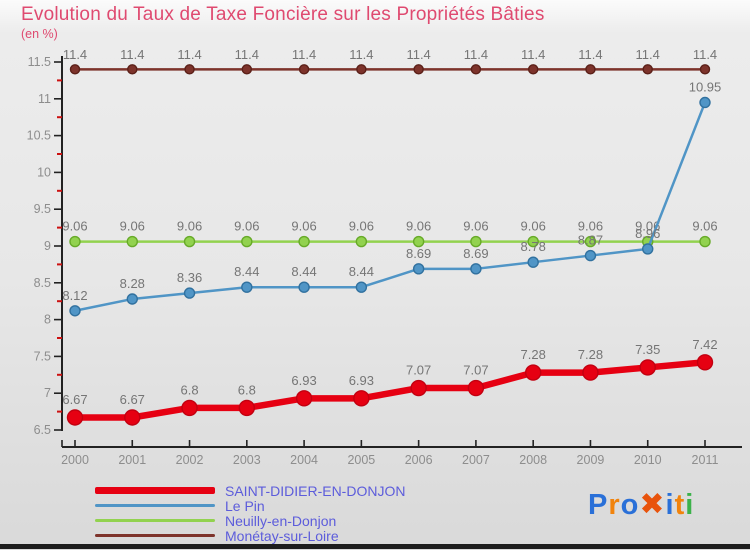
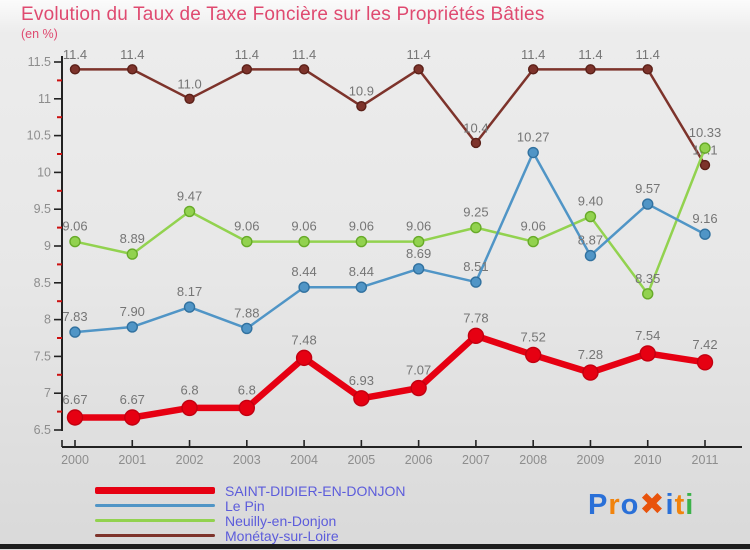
Le Pin/2000: 8.12 -> 7.83
Le Pin/2001: 8.28 -> 7.90
Neuilly-en-Donjon/2001: 9.06 -> 8.89
Le Pin/2002: 8.36 -> 8.17
Neuilly-en-Donjon/2002: 9.06 -> 9.47
Monétay-sur-Loire/2002: 11.4 -> 11.0
Le Pin/2003: 8.44 -> 7.88
SAINT-DIDIER-EN-DONJON/2004: 6.93 -> 7.48
Monétay-sur-Loire/2005: 11.4 -> 10.9
SAINT-DIDIER-EN-DONJON/2007: 7.07 -> 7.78
Le Pin/2007: 8.69 -> 8.51
Neuilly-en-Donjon/2007: 9.06 -> 9.25
Monétay-sur-Loire/2007: 11.4 -> 10.4
SAINT-DIDIER-EN-DONJON/2008: 7.28 -> 7.52
Le Pin/2008: 8.78 -> 10.27
Neuilly-en-Donjon/2009: 9.06 -> 9.40
SAINT-DIDIER-EN-DONJON/2010: 7.35 -> 7.54
Le Pin/2010: 8.96 -> 9.57
Neuilly-en-Donjon/2010: 9.06 -> 8.35
Le Pin/2011: 10.95 -> 9.16
Neuilly-en-Donjon/2011: 9.06 -> 10.33
Monétay-sur-Loire/2011: 11.4 -> 10.1
